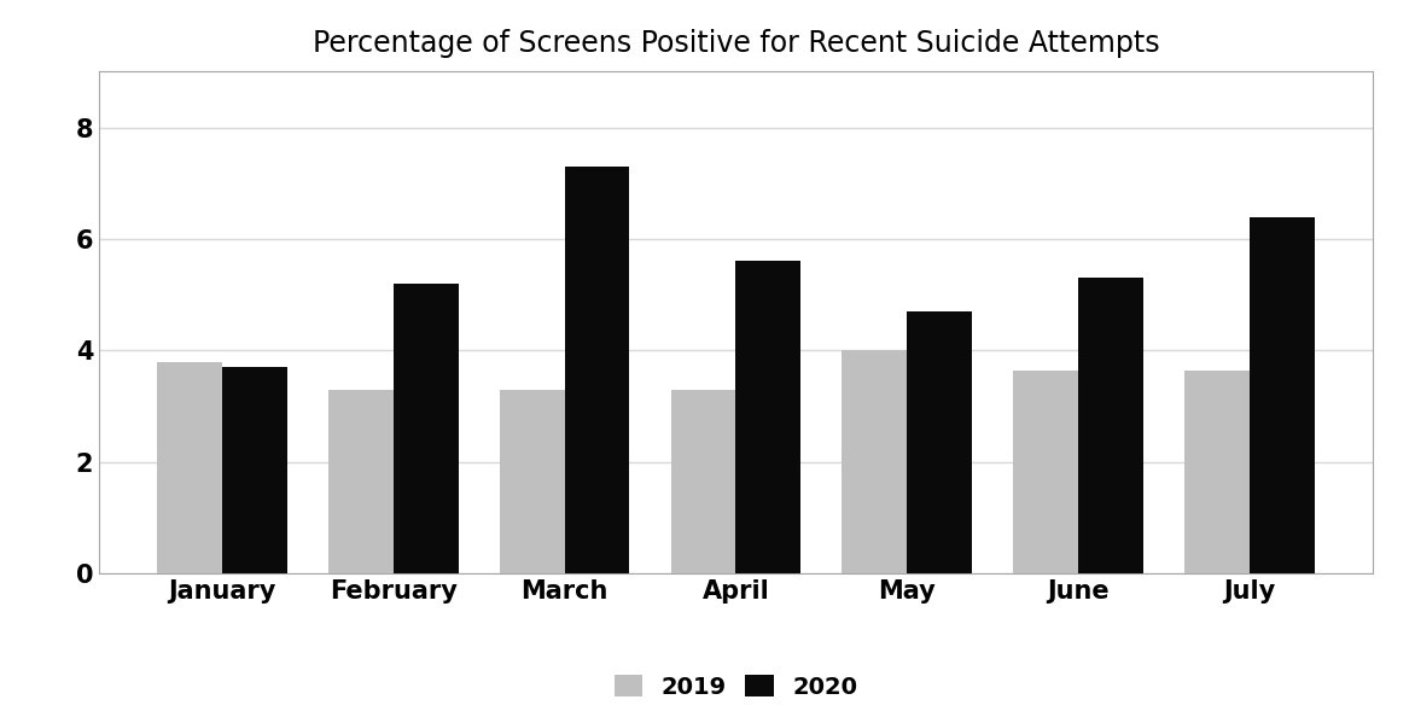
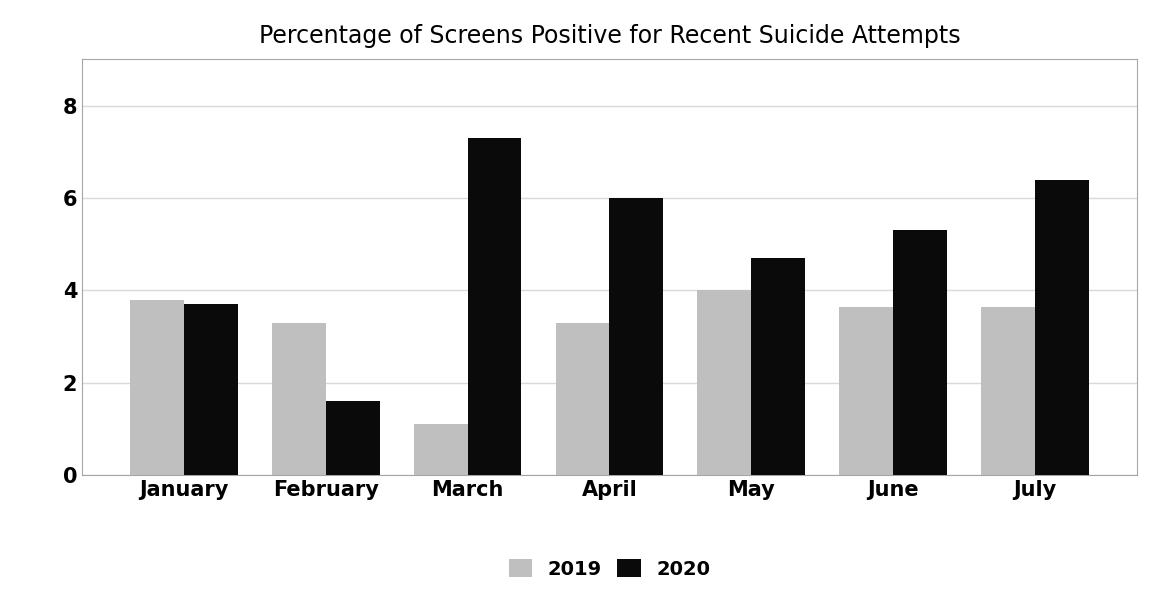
2020/February: 5.2 -> 1.6
2019/March: 3.30 -> 1.10
2020/April: 5.6 -> 6.0
